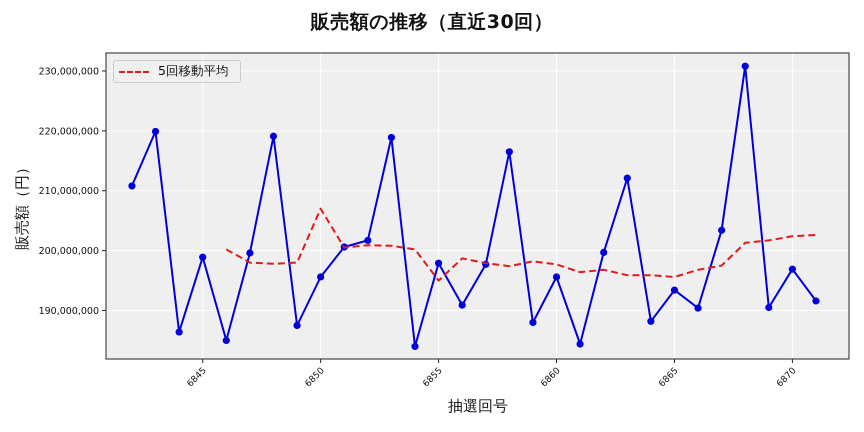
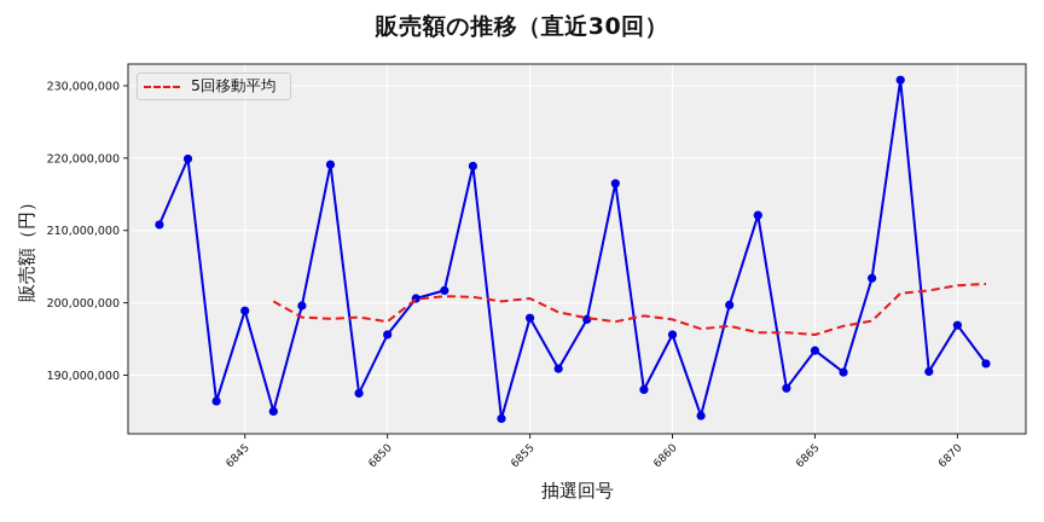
5回移動平均/6850: 207000000 -> 197000000
5回移動平均/6855: 195000000 -> 201000000
